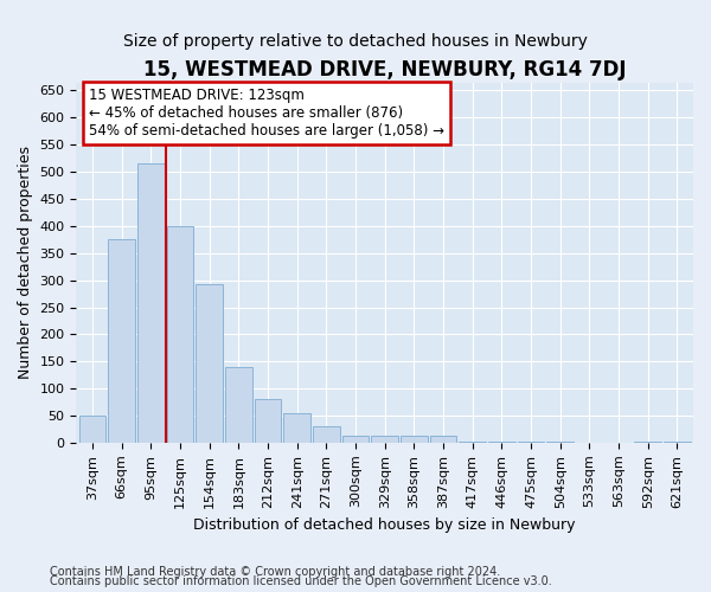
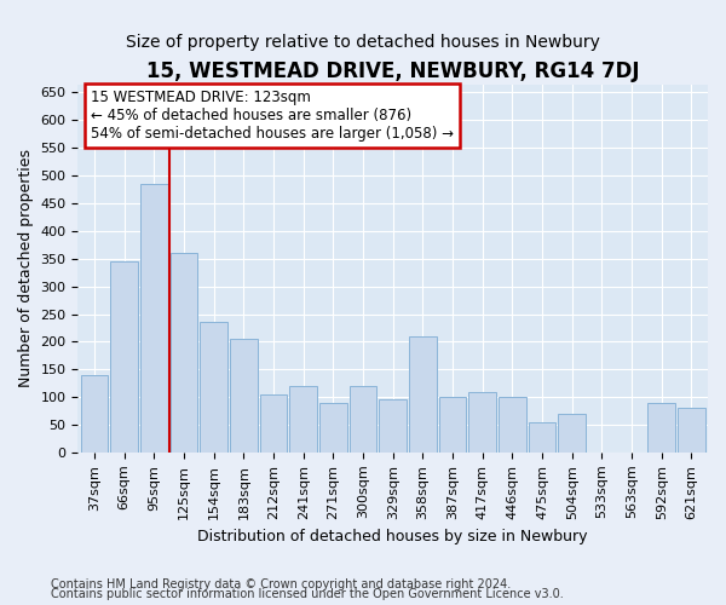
37sqm: 50 -> 140
66sqm: 375 -> 345
95sqm: 515 -> 485
125sqm: 400 -> 360
154sqm: 293 -> 235
183sqm: 140 -> 205
212sqm: 80 -> 105
241sqm: 55 -> 120
271sqm: 30 -> 90
300sqm: 12 -> 120
329sqm: 12 -> 95
358sqm: 12 -> 210
387sqm: 13 -> 100
417sqm: 3 -> 110
446sqm: 1 -> 100
475sqm: 1 -> 55
504sqm: 1 -> 70
592sqm: 3 -> 90
621sqm: 1 -> 80
